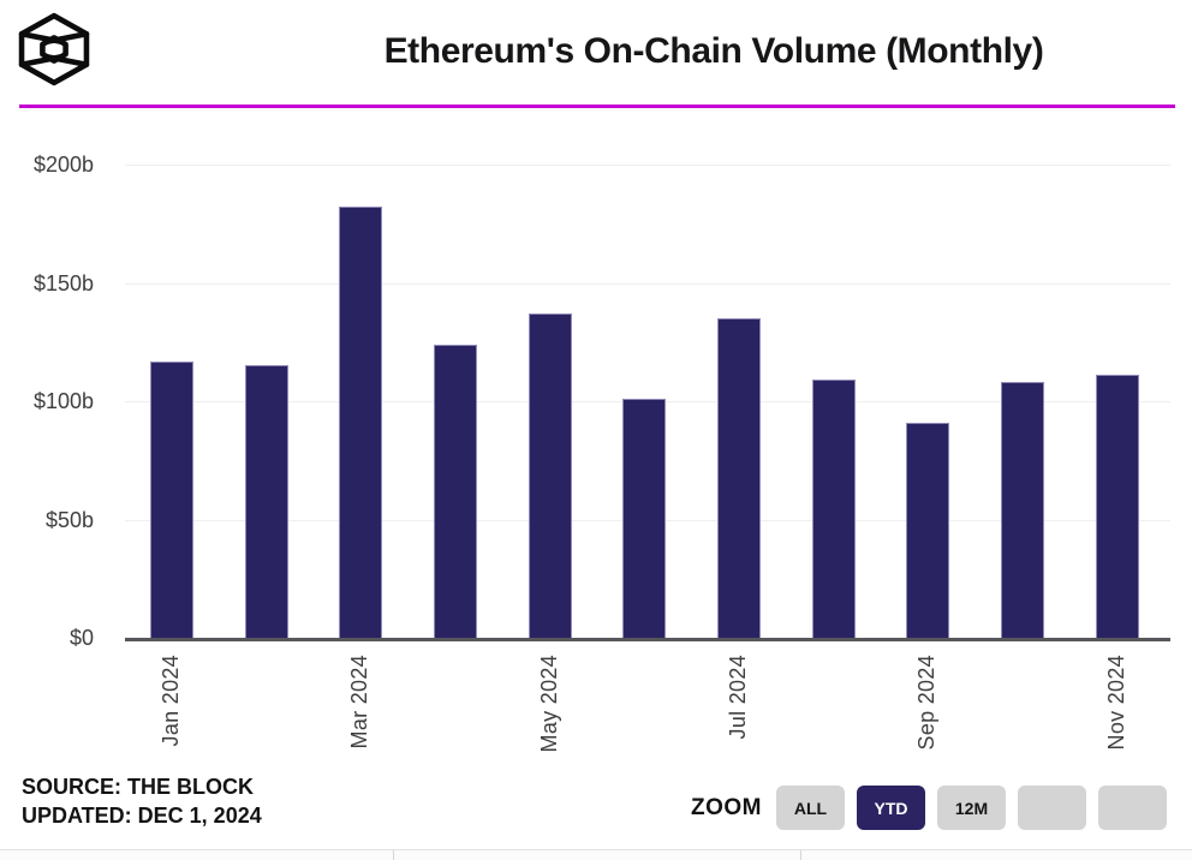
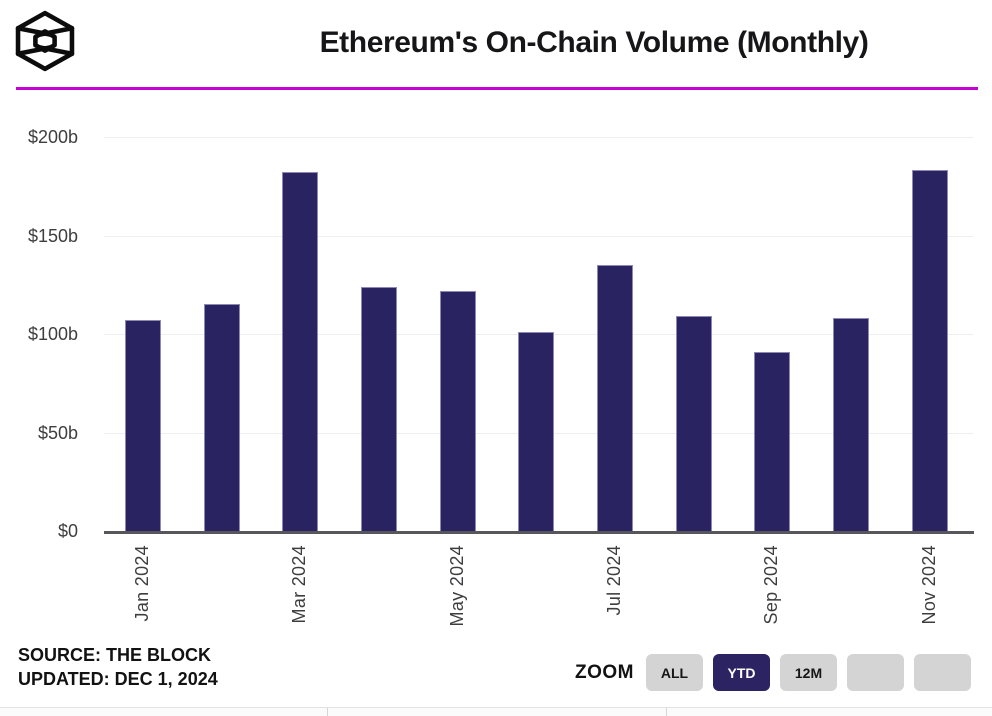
Jan 2024: $117b -> $107b
May 2024: $137b -> $122b
Nov 2024: $111b -> $183b
